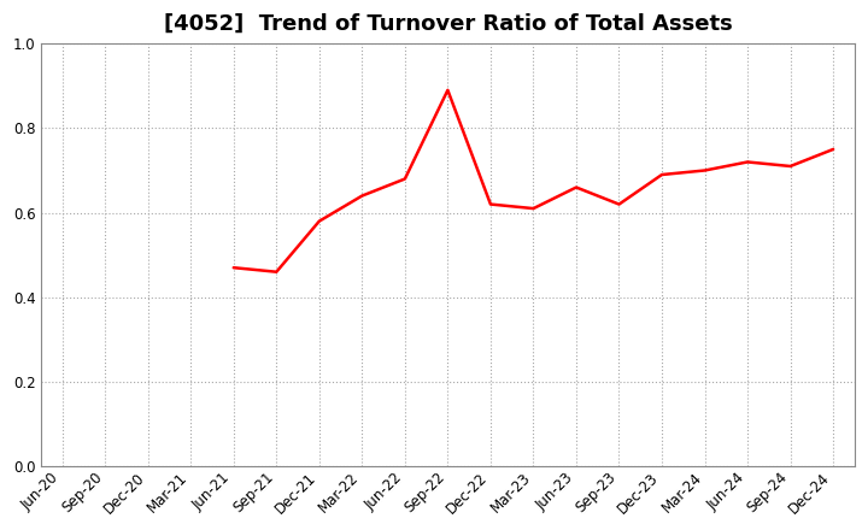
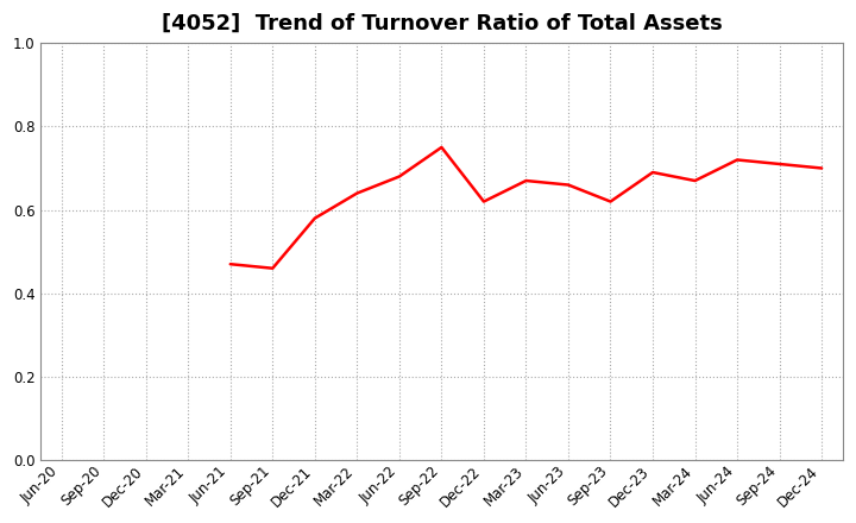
Sep-22: 0.89 -> 0.75
Mar-23: 0.61 -> 0.67
Mar-24: 0.70 -> 0.67
Dec-24: 0.75 -> 0.70
